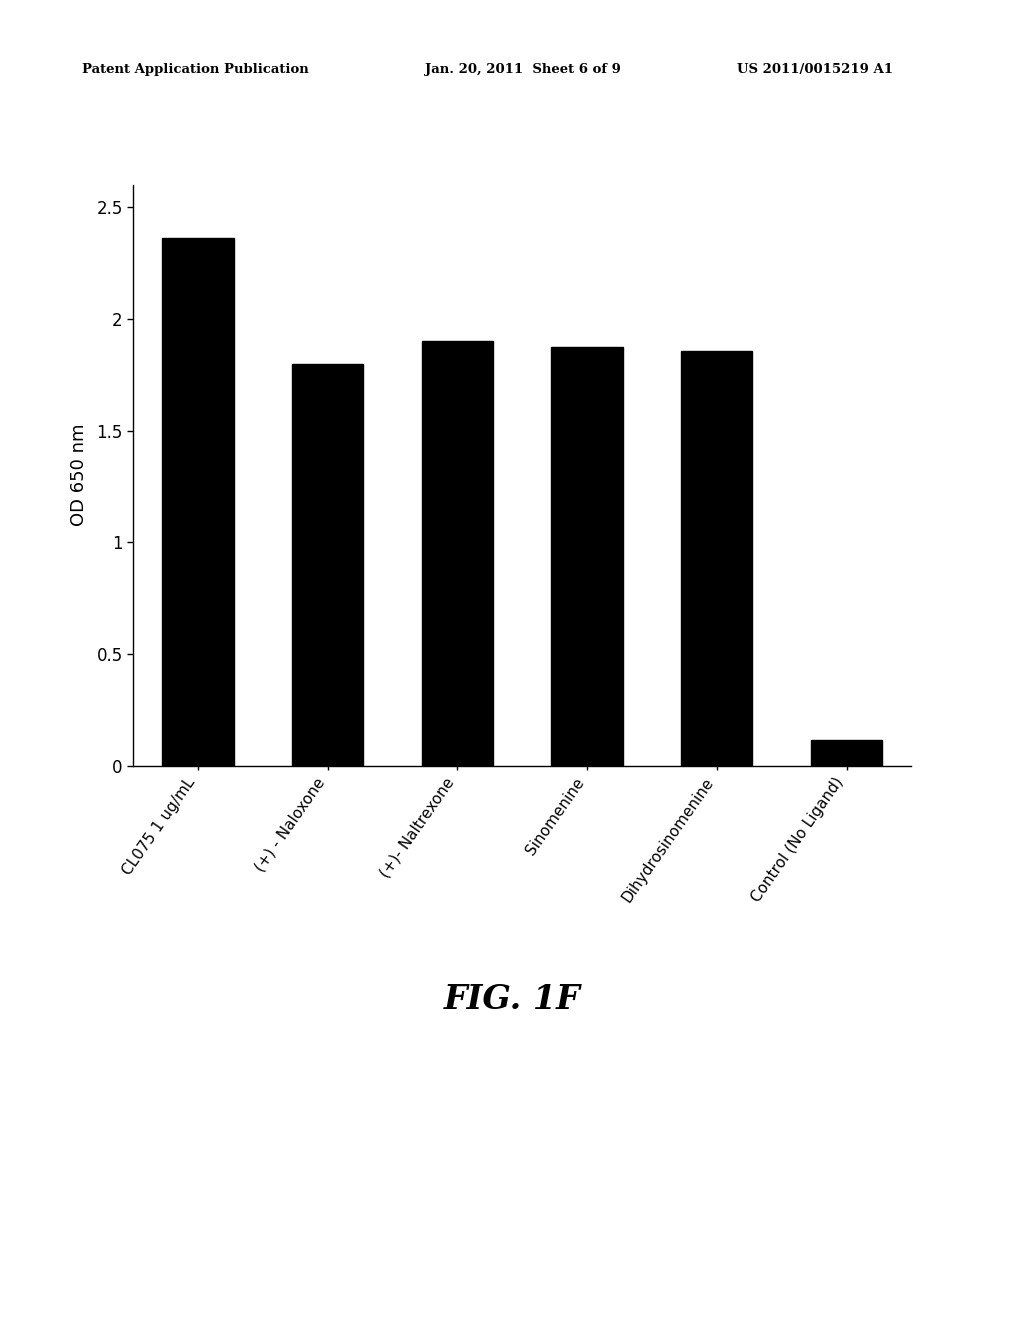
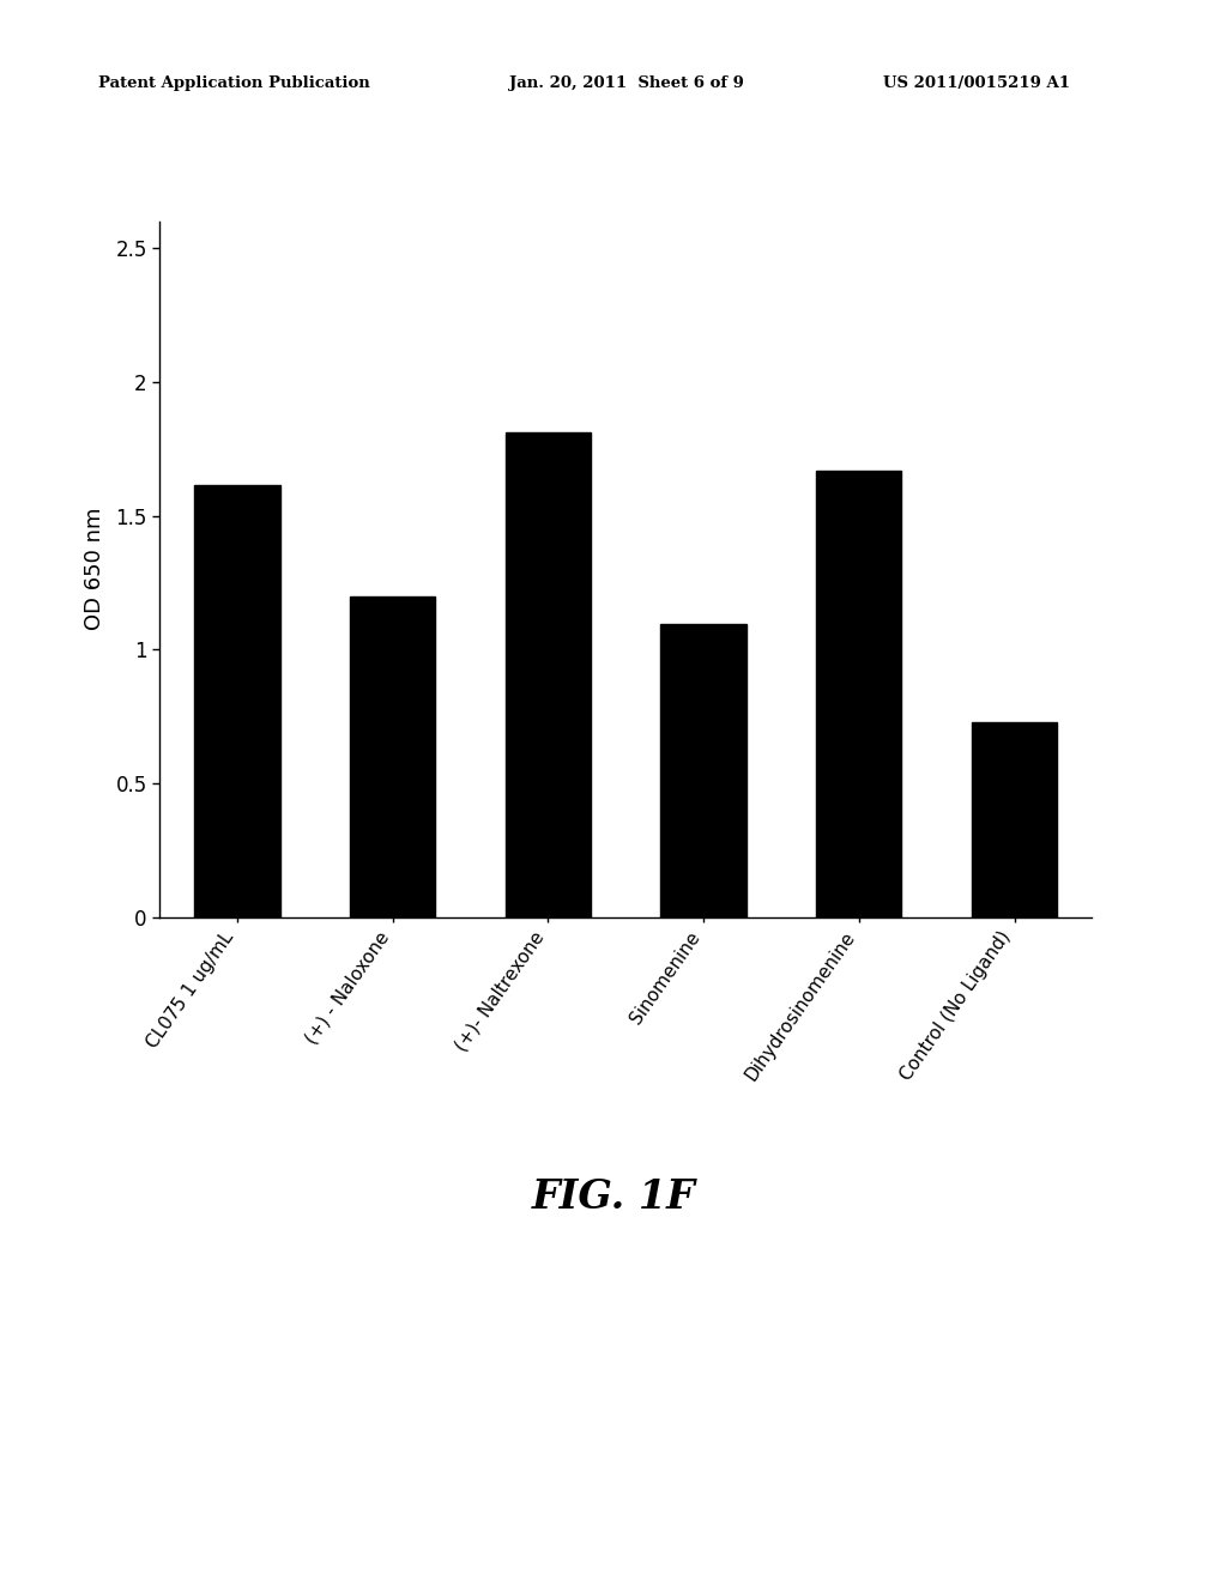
CL075 1 ug/mL: 2.360 -> 1.615
(+) - Naloxone: 1.800 -> 1.200
(+)- Naltrexone: 1.900 -> 1.810
Sinomenine: 1.875 -> 1.095
Dihydrosinomenine: 1.855 -> 1.670
Control (No Ligand): 0.115 -> 0.730
